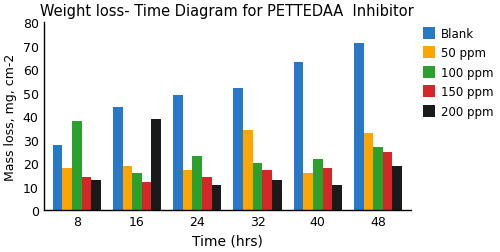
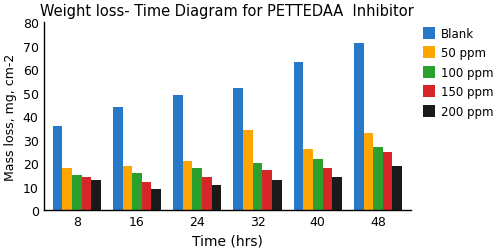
Blank/8: 28 -> 36
100 ppm/8: 38 -> 15
200 ppm/16: 39 -> 9
50 ppm/24: 17 -> 21
100 ppm/24: 23 -> 18
50 ppm/40: 16 -> 26
200 ppm/40: 11 -> 14
